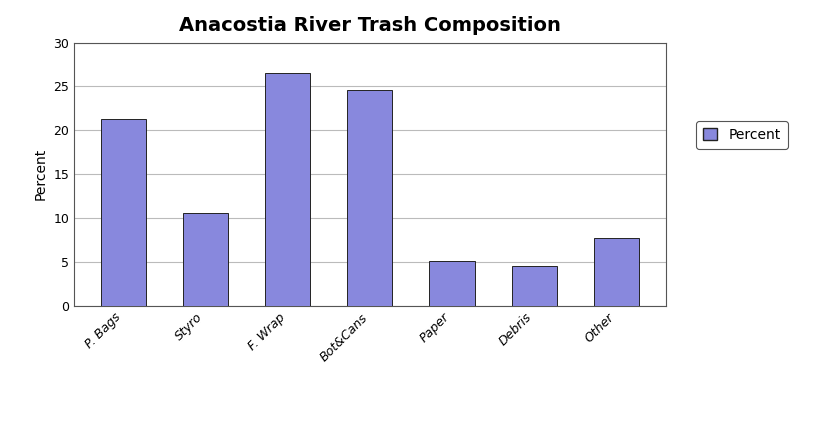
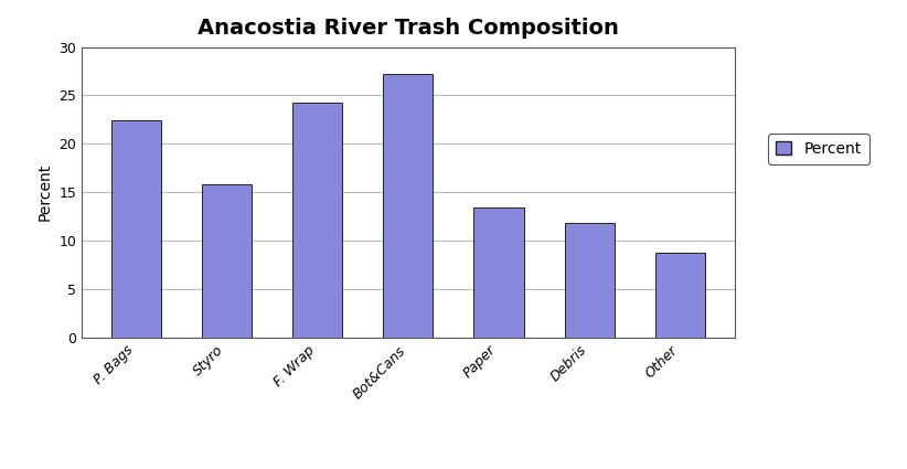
P. Bags: 21.3 -> 22.4
Styro: 10.6 -> 15.8
F. Wrap: 26.5 -> 24.2
Bot&Cans: 24.6 -> 27.2
Paper: 5.1 -> 13.4
Debris: 4.5 -> 11.8
Other: 7.7 -> 8.8
